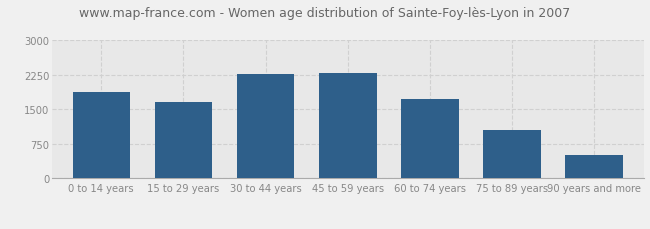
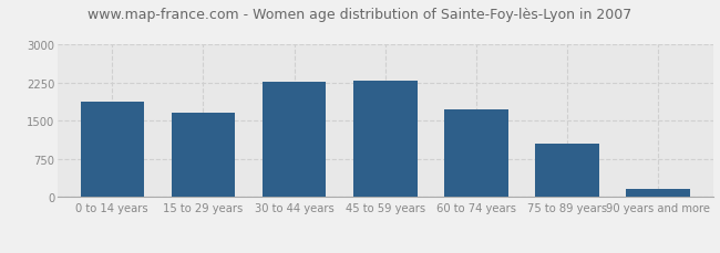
90 years and more: 500 -> 160
